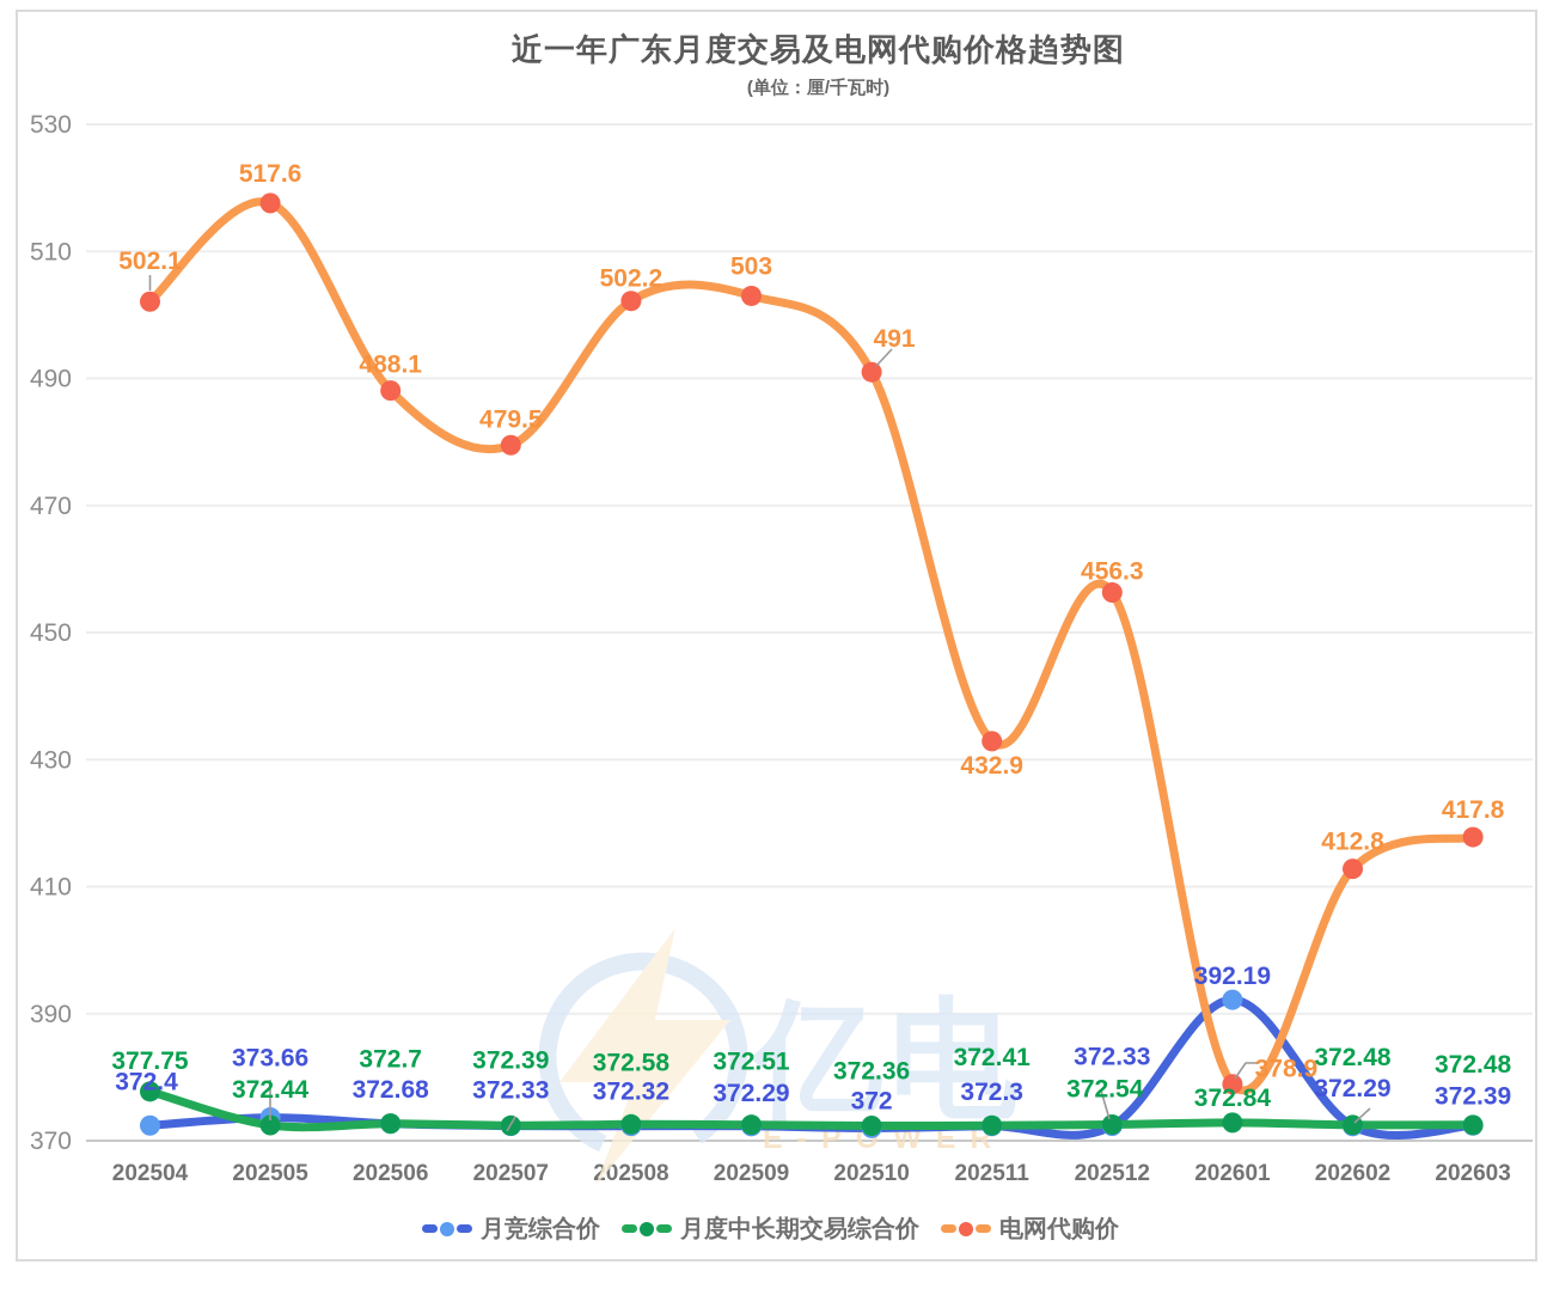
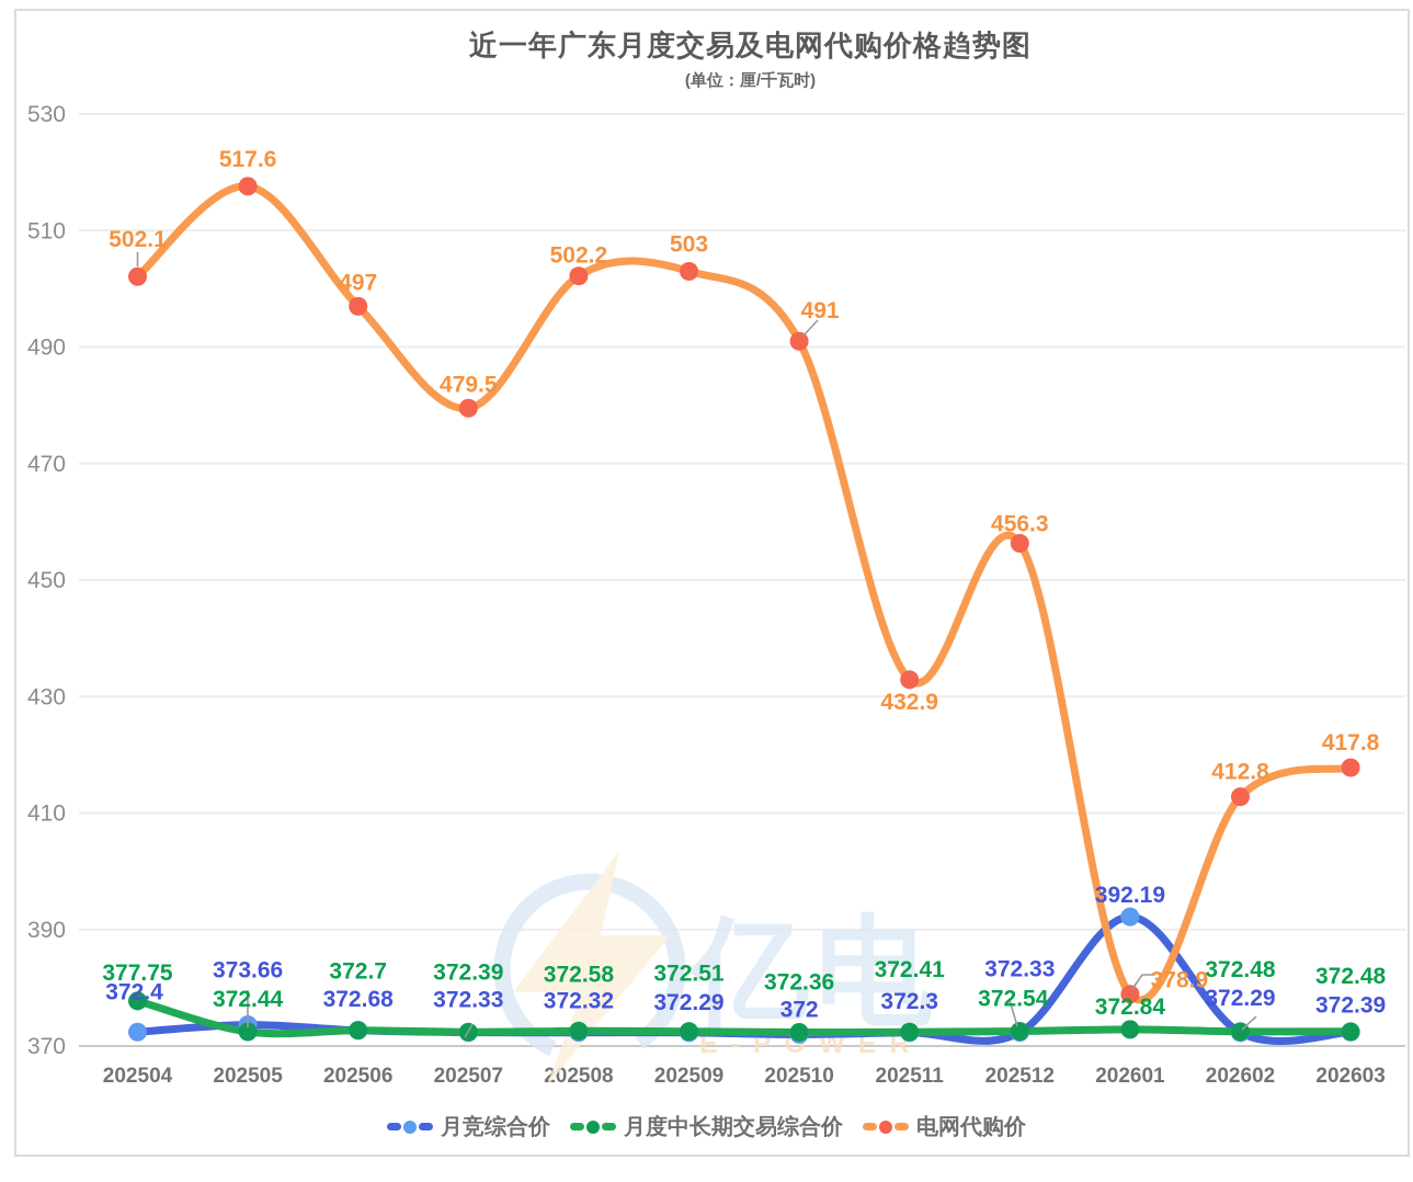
电网代购价/202506: 488.1 -> 497
